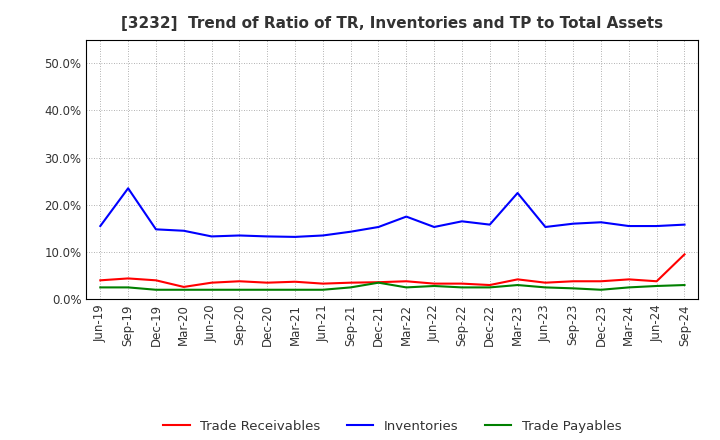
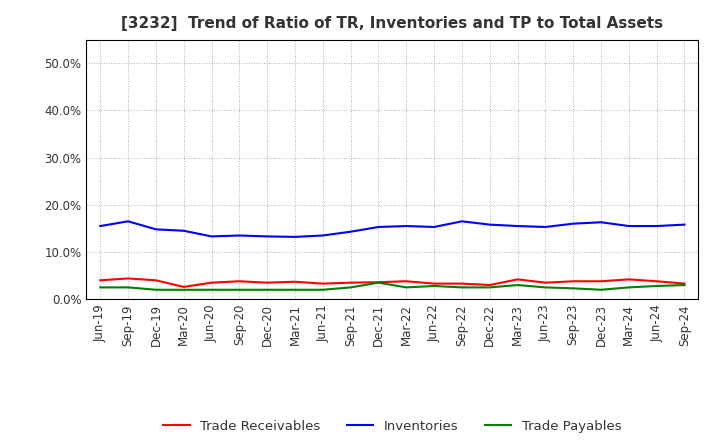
Inventories/Sep-19: 23.5% -> 16.5%
Inventories/Mar-22: 17.5% -> 15.5%
Inventories/Mar-23: 22.5% -> 15.5%
Trade Receivables/Sep-24: 9.5% -> 3.3%
